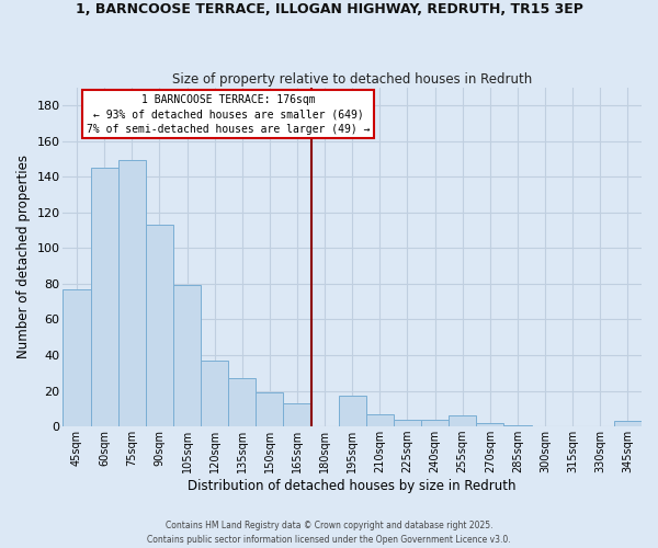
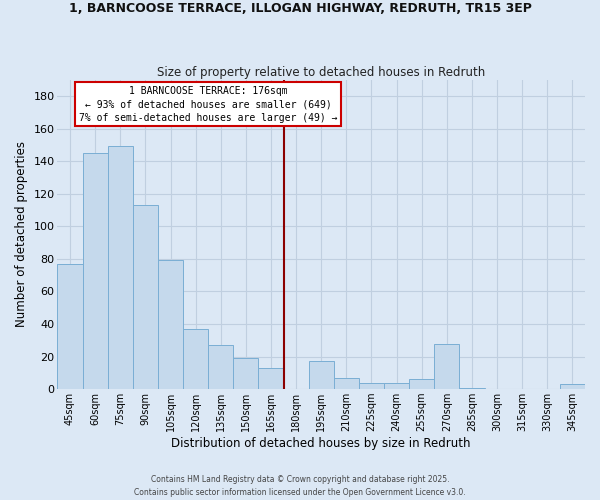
270sqm: 2 -> 28
